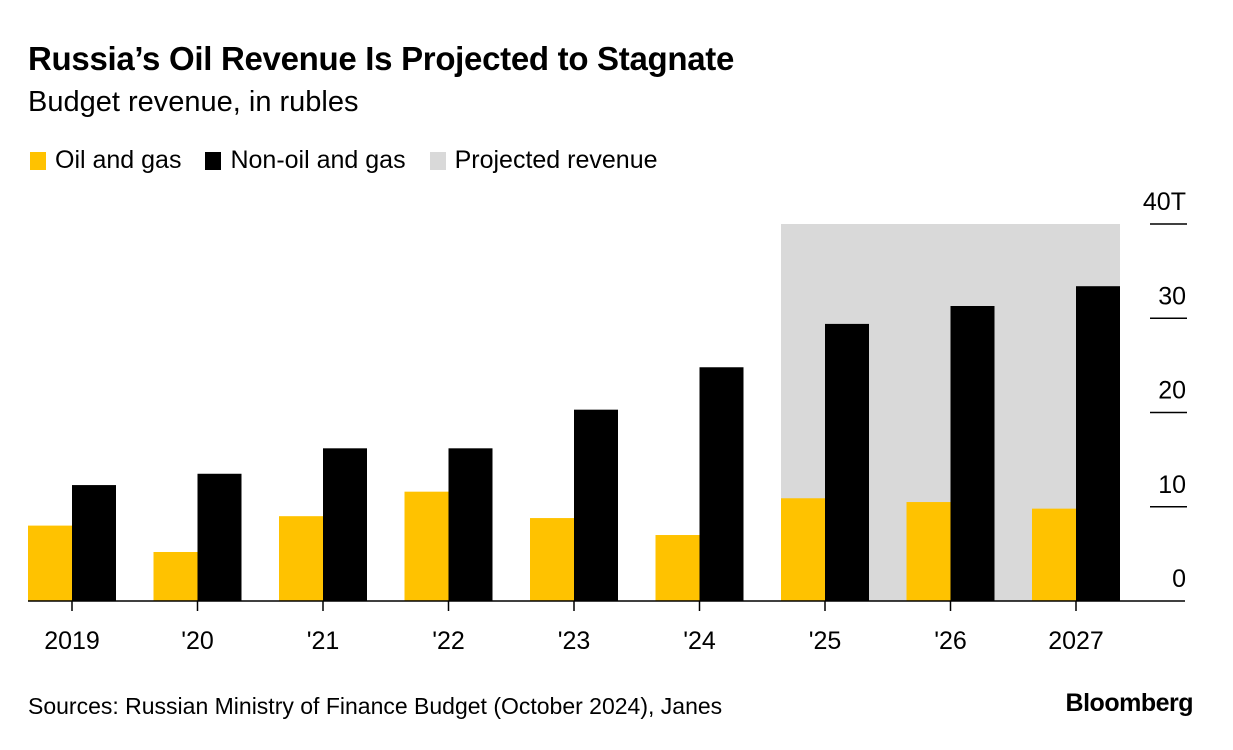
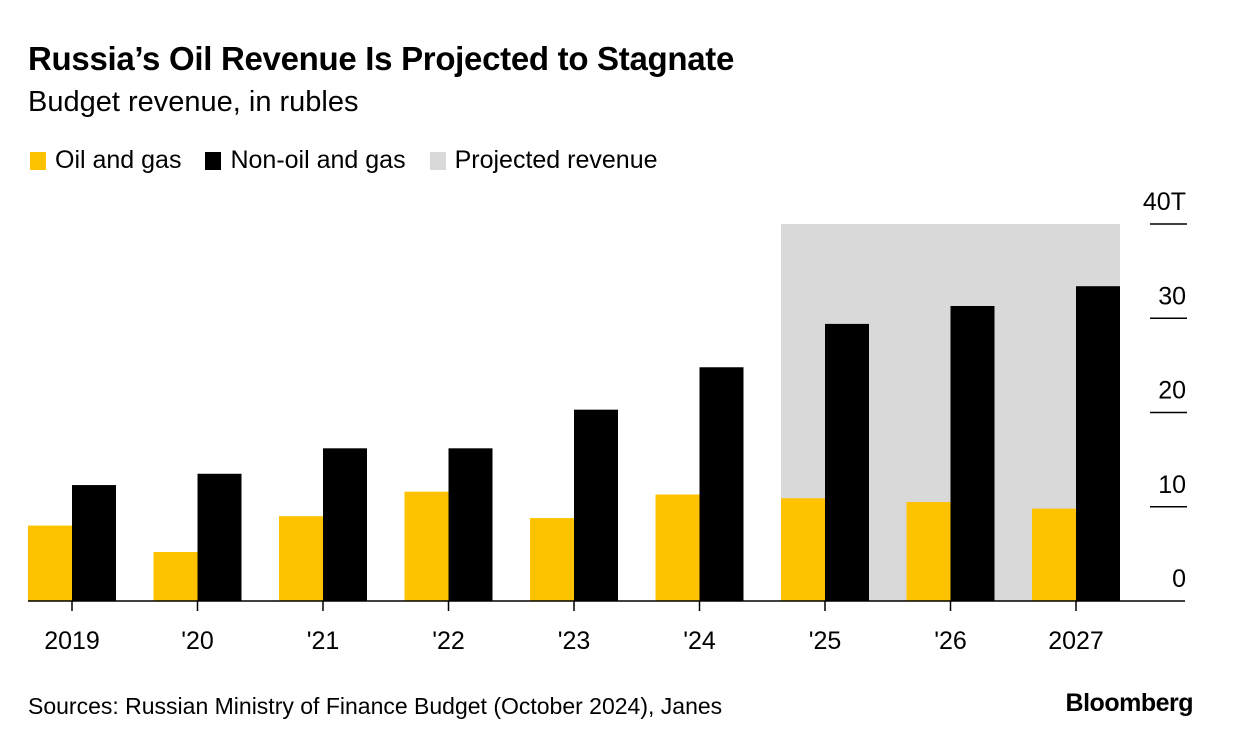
Oil and gas/'24: 7 -> 11
